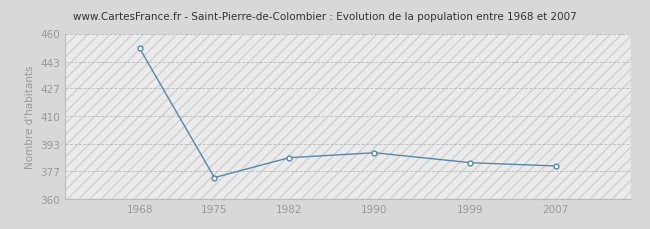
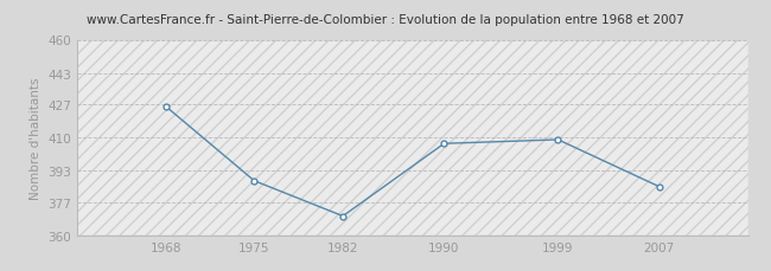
1968: 451 -> 426
1975: 373 -> 388
1982: 385 -> 370
1990: 388 -> 407
1999: 382 -> 409
2007: 380 -> 385
